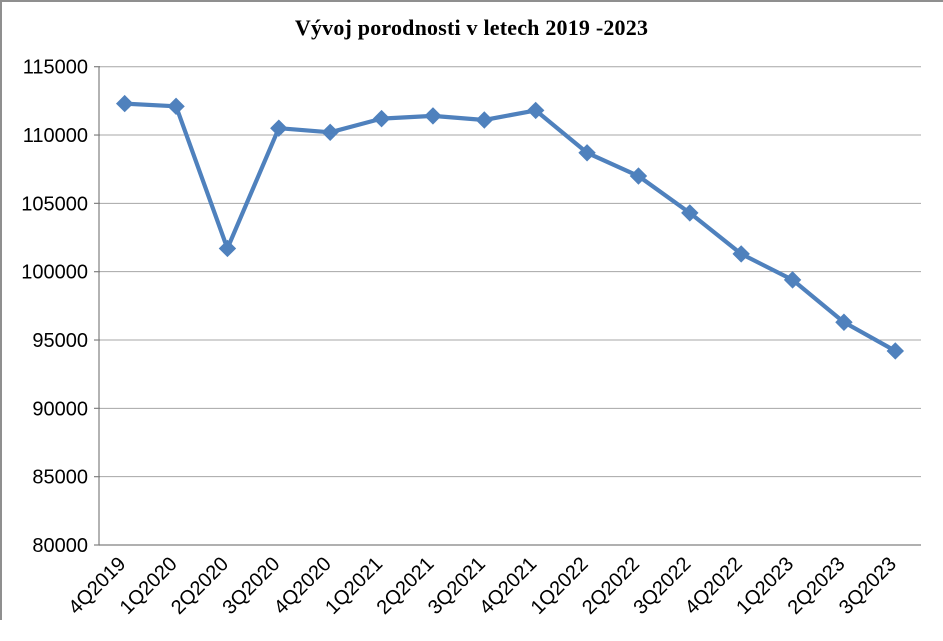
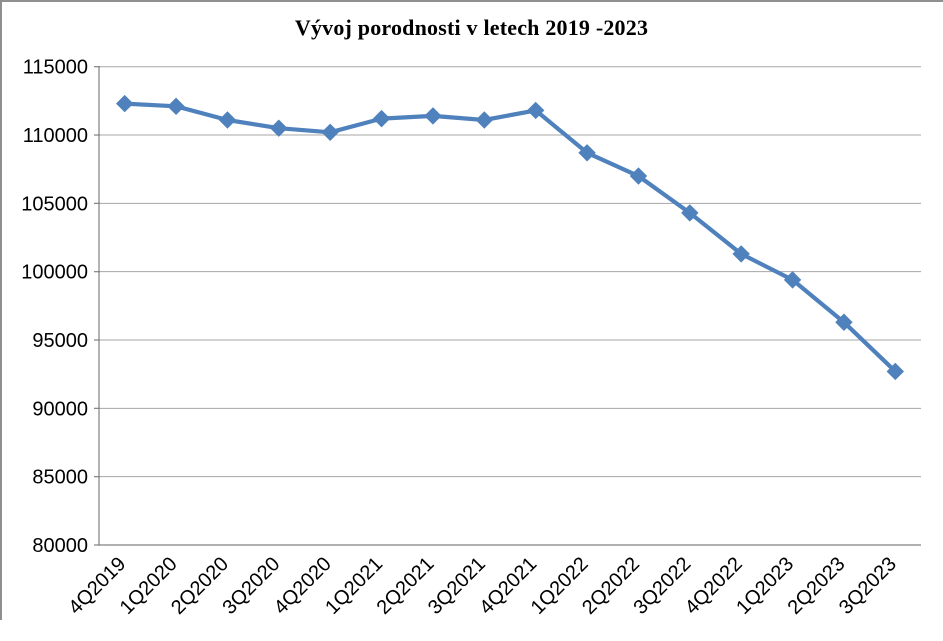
2Q2020: 101700 -> 111100
3Q2023: 94200 -> 92700
